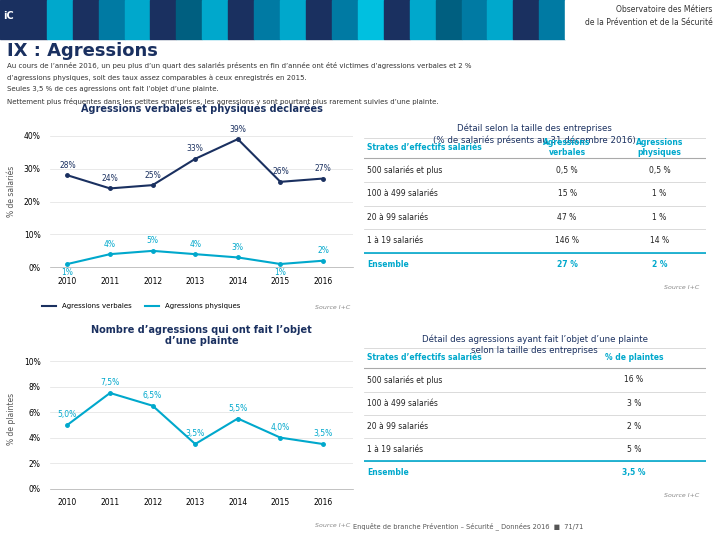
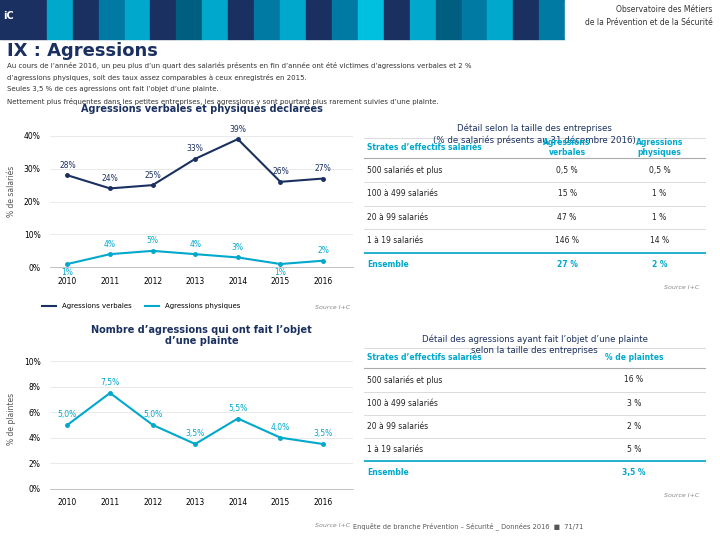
Nombre d’agressions qui ont fait l’objet d’une plainte/2012: 6,5% -> 5,0%
